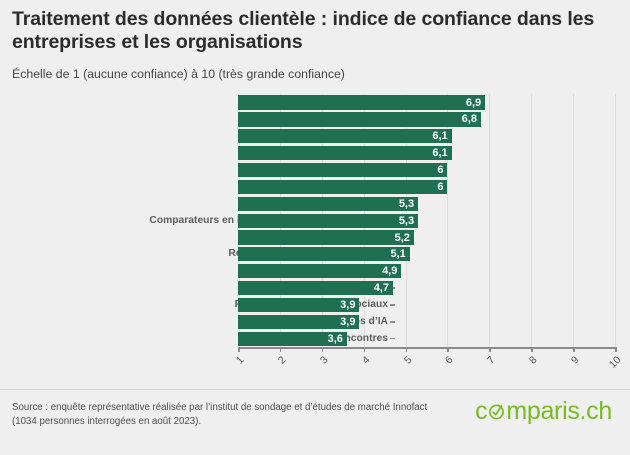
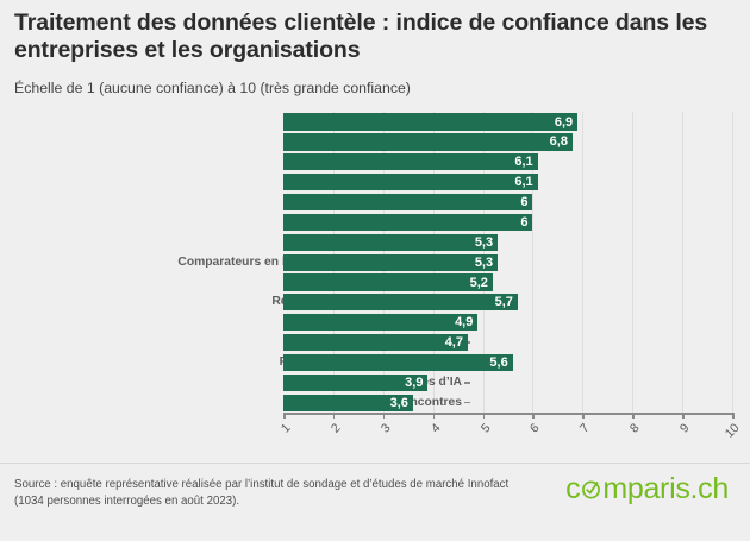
Réseaux sociaux professionnels: 5,1 -> 5,7
Plateformes de médias sociaux: 3,9 -> 5,6
